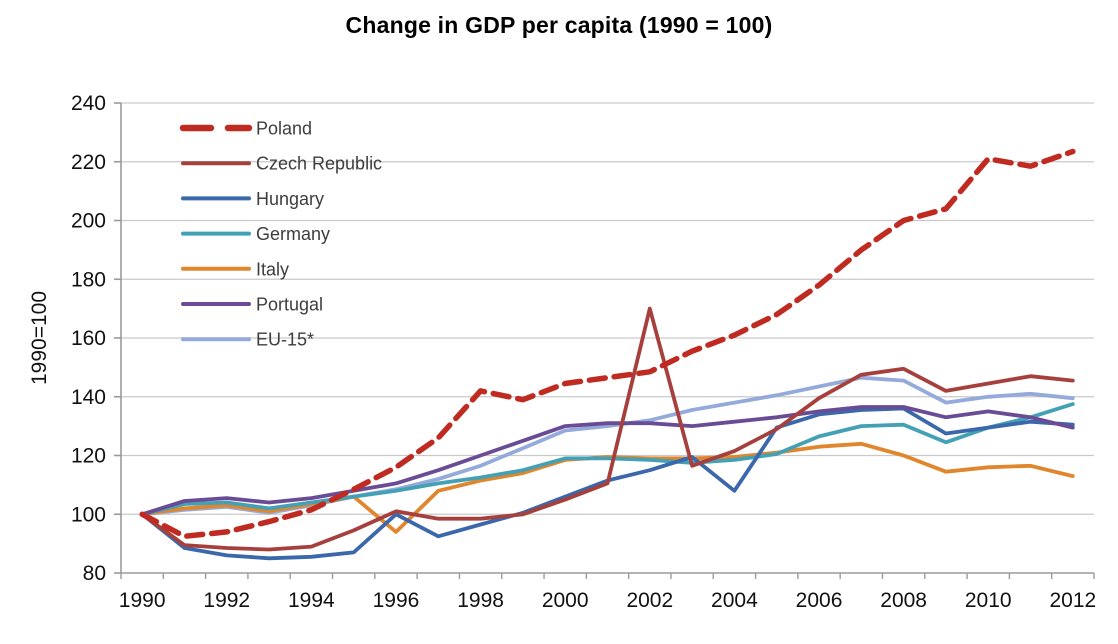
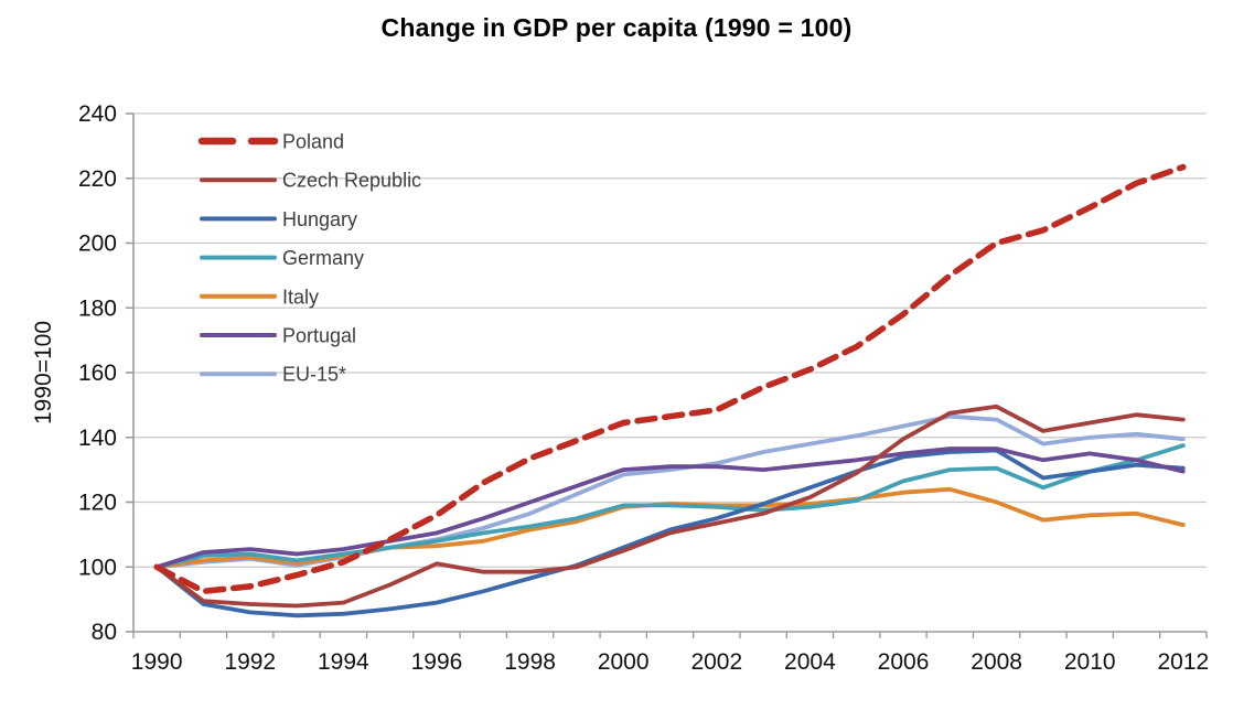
Hungary/1996: 100 -> 89
Italy/1996: 94 -> 106
Poland/1998: 142 -> 134
Czech Republic/2002: 170 -> 114
Hungary/2004: 108 -> 124
Poland/2010: 221 -> 211
